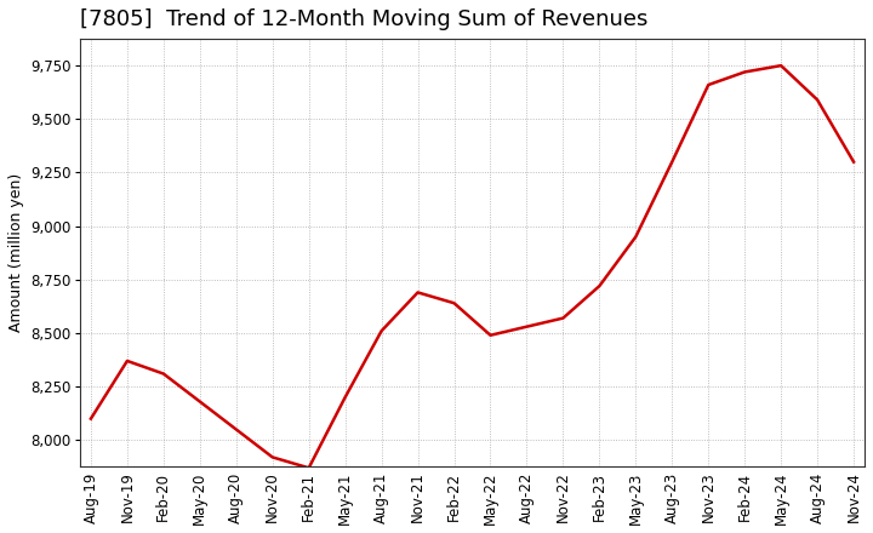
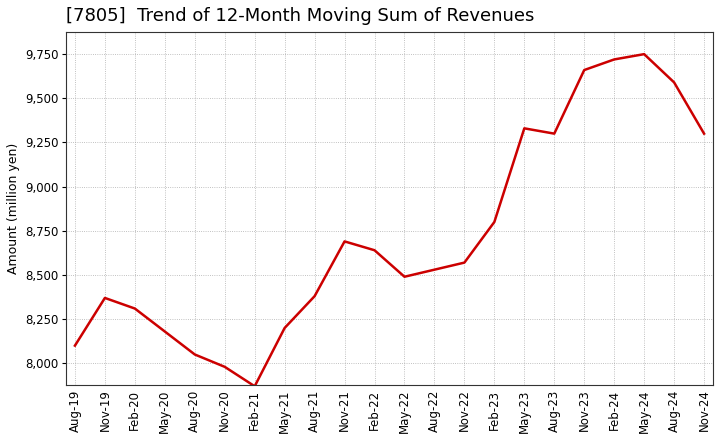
Nov-20: 7,920 -> 7,980
Aug-21: 8,510 -> 8,380
Feb-23: 8,720 -> 8,800
May-23: 8,950 -> 9,330
